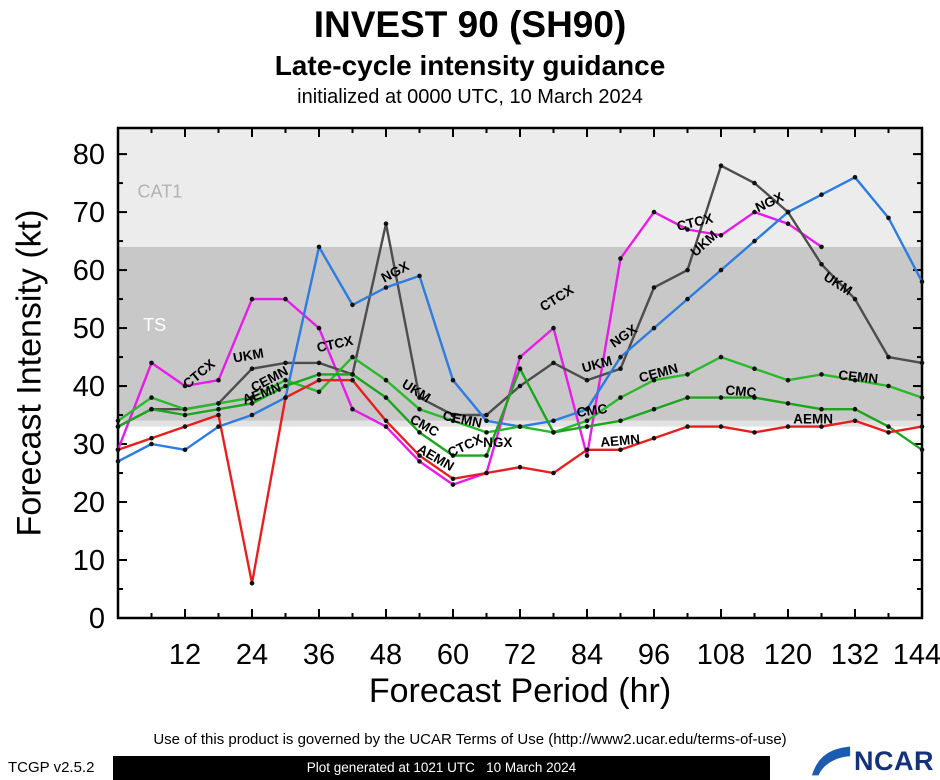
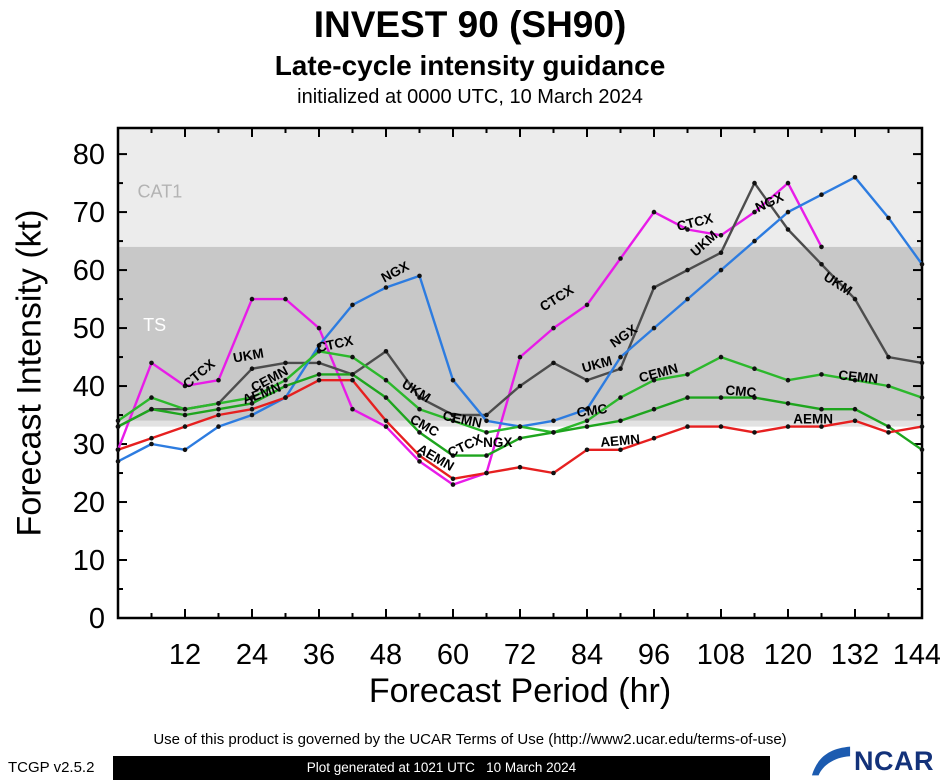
AEMN/24: 6 -> 36
NGX/36: 64 -> 47
CEMN/36: 39 -> 46
UKM/48: 68 -> 46
CMC/72: 43 -> 31
CTCX/84: 28 -> 54
UKM/108: 78 -> 63
CTCX/120: 68 -> 75
UKM/120: 70 -> 67
NGX/144: 58 -> 61
